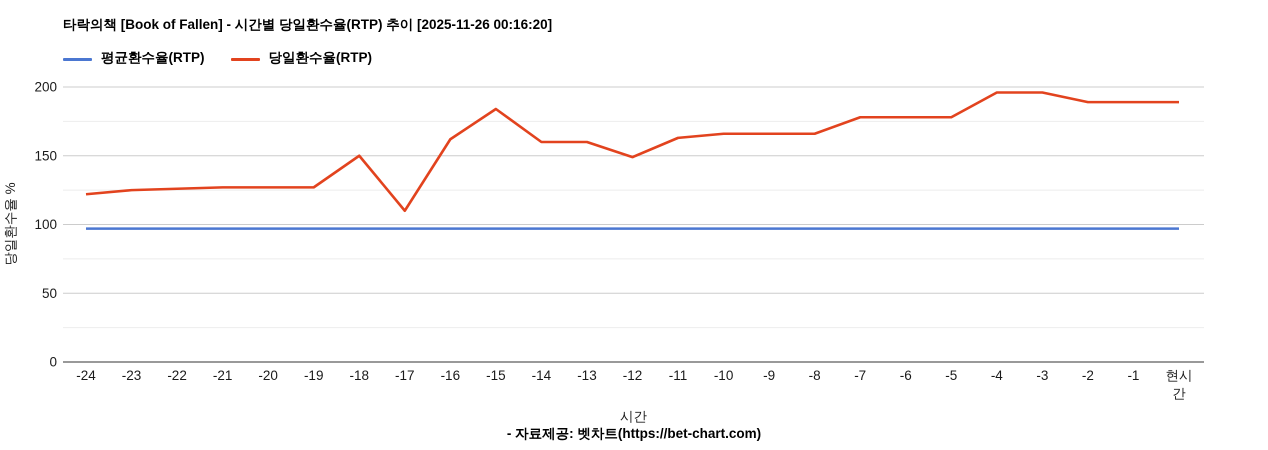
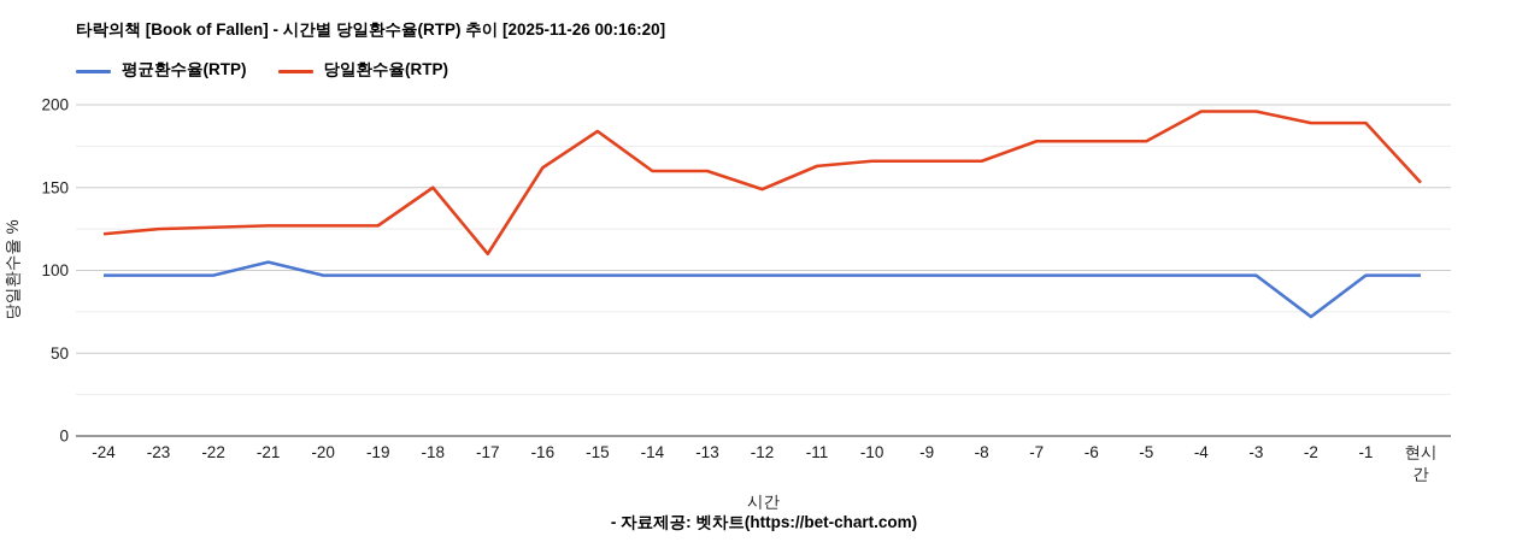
평균환수율(RTP)/-21: 97 -> 105
평균환수율(RTP)/-2: 97 -> 72
당일환수율(RTP)/현시간: 189 -> 153
